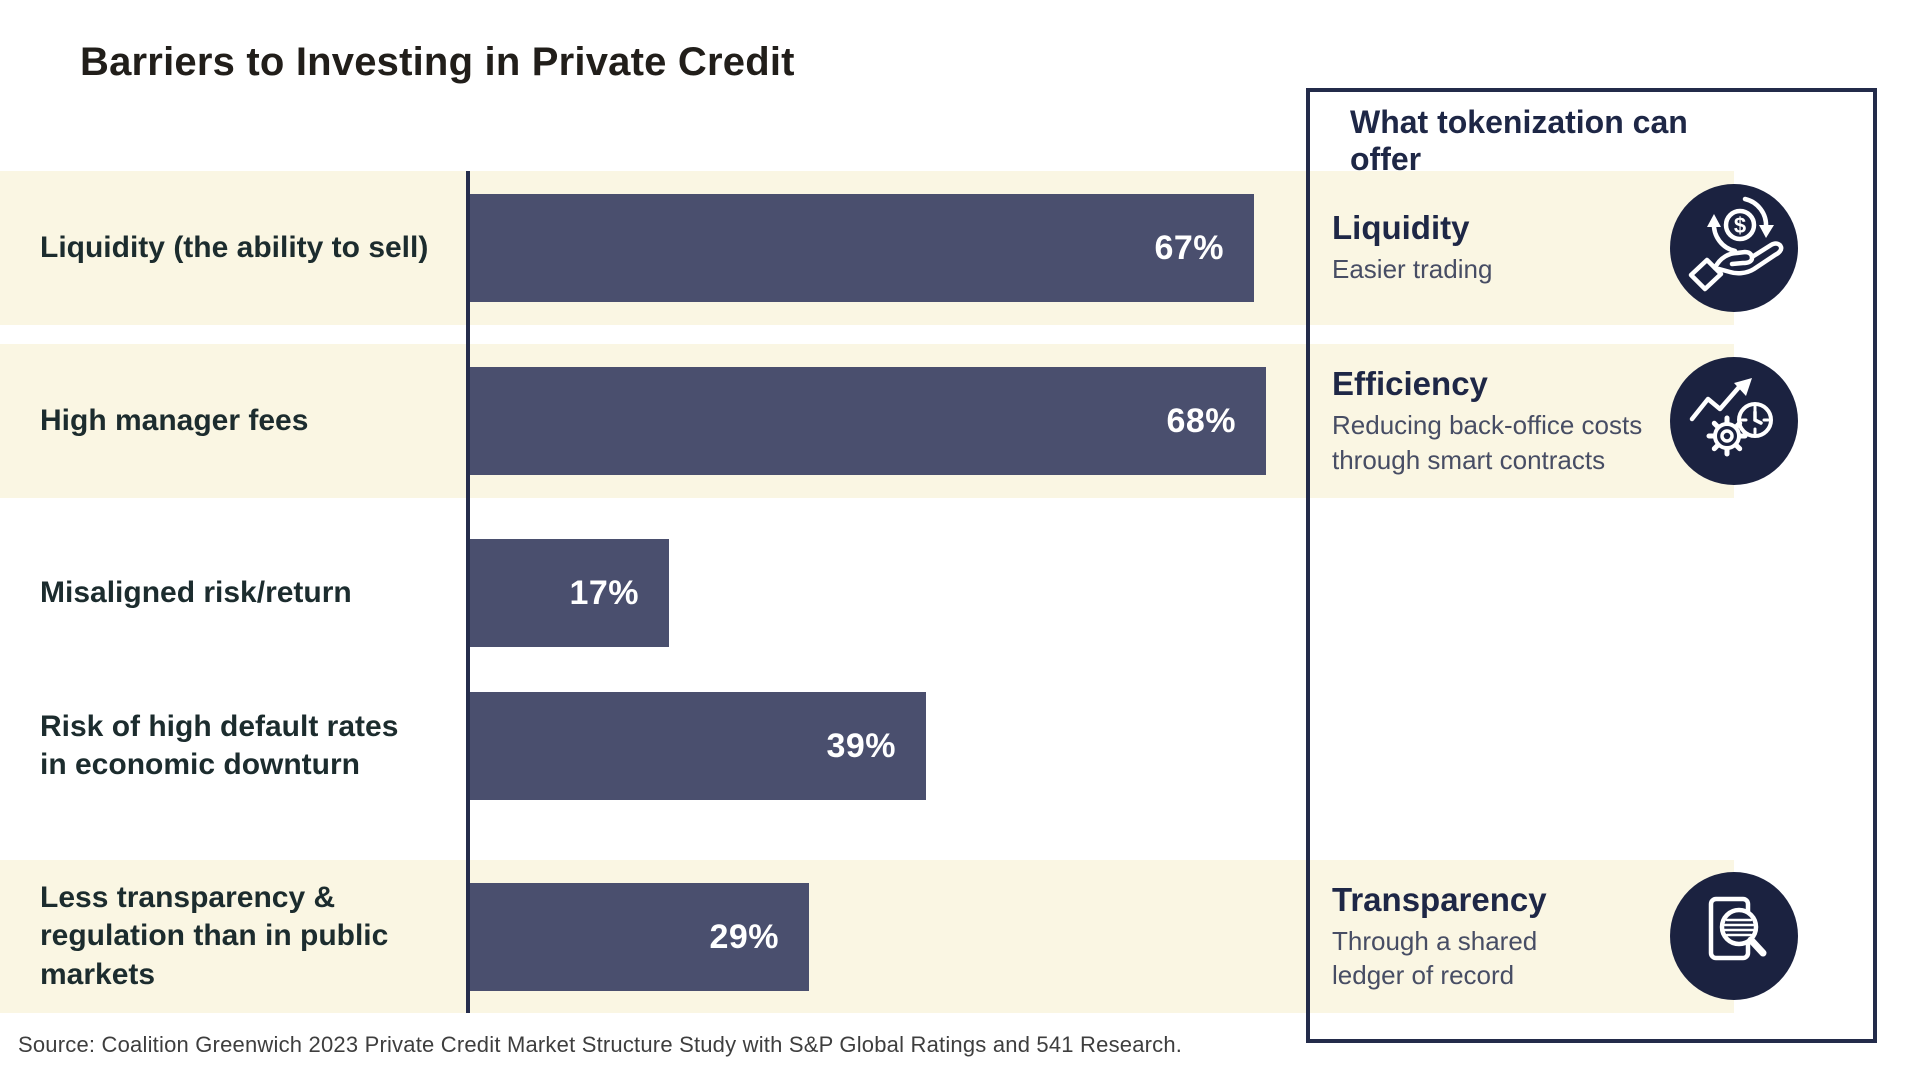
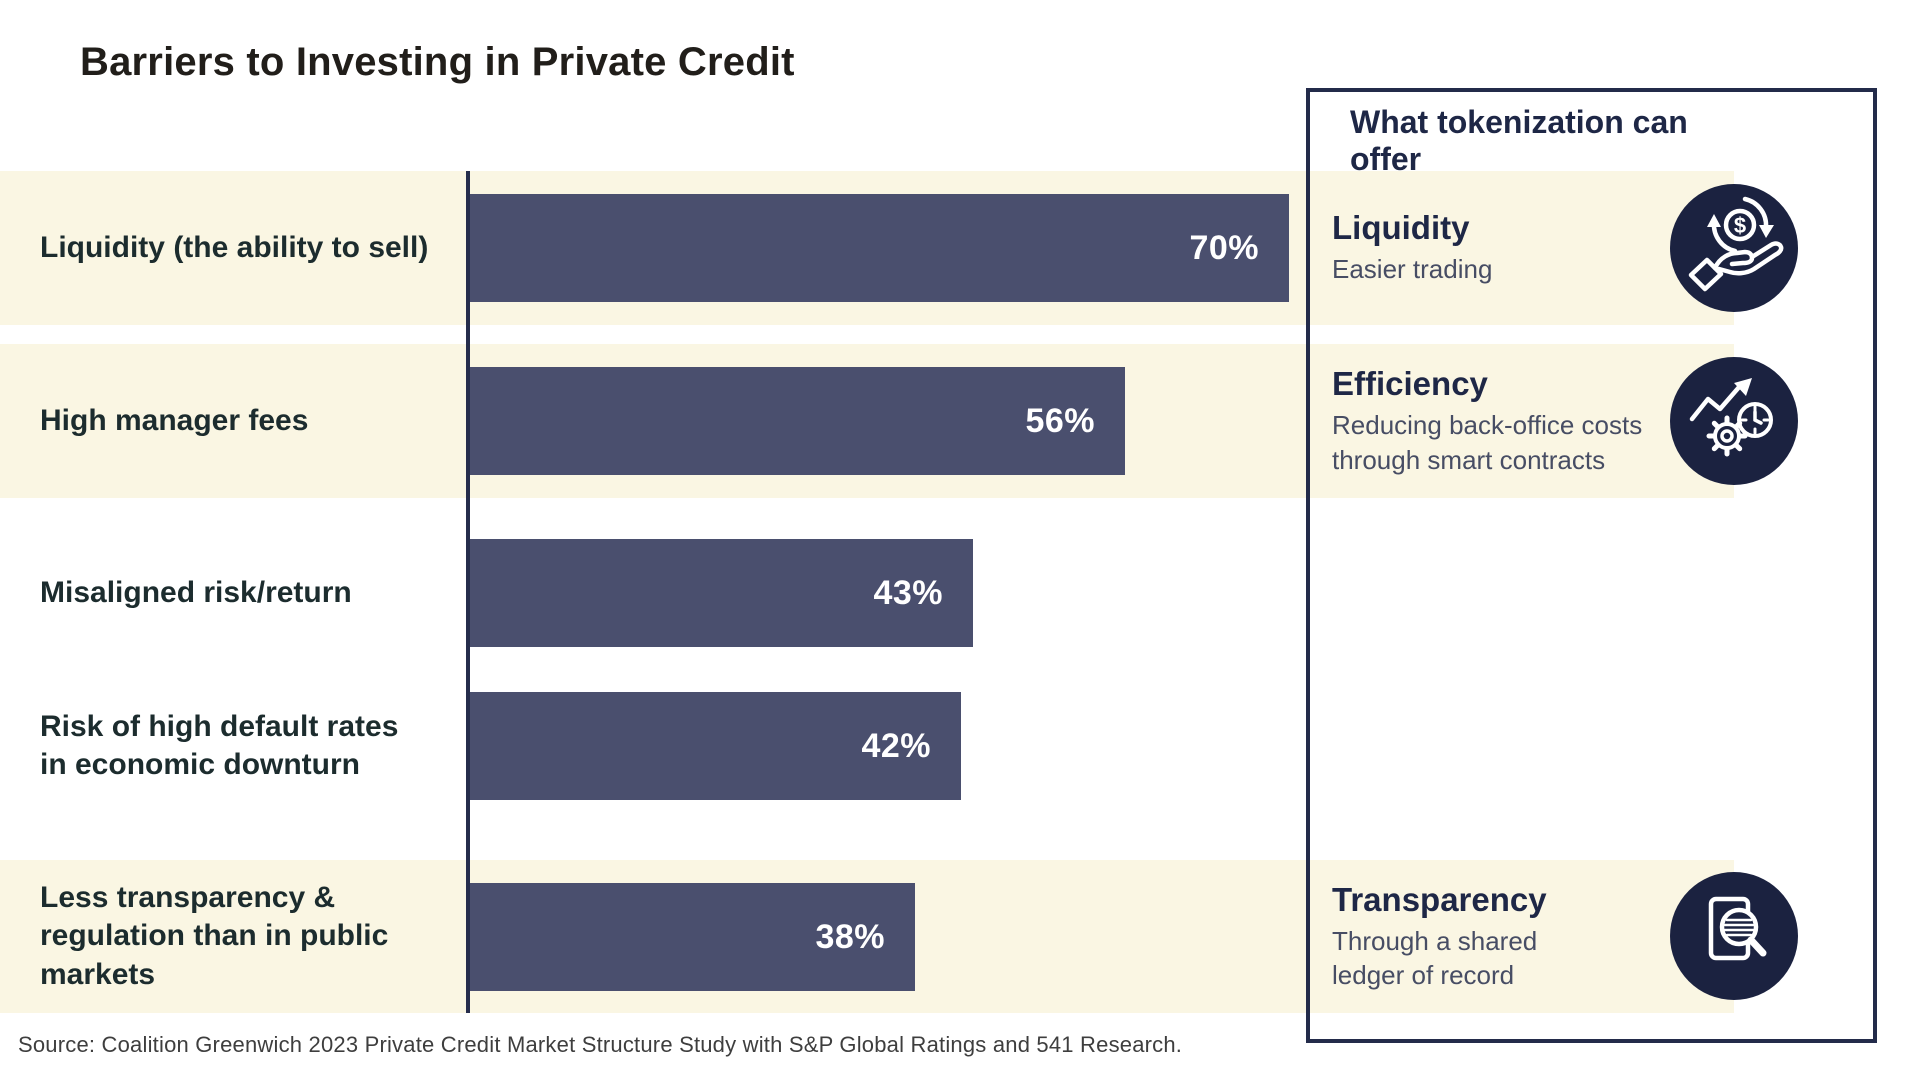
Liquidity (the ability to sell): 67% -> 70%
High manager fees: 68% -> 56%
Misaligned risk/return: 17% -> 43%
Risk of high default rates in economic downturn: 39% -> 42%
Less transparency & regulation than in public markets: 29% -> 38%
